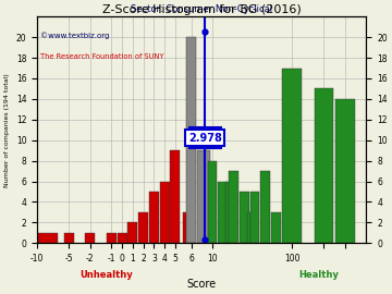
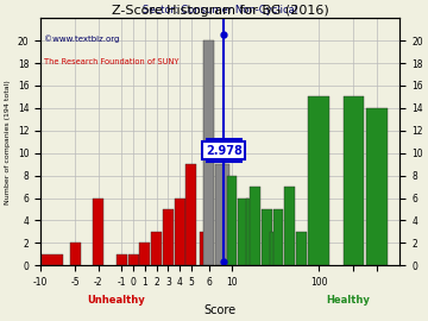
-5: 1 -> 2
-2: 1 -> 6
100: 17 -> 15
